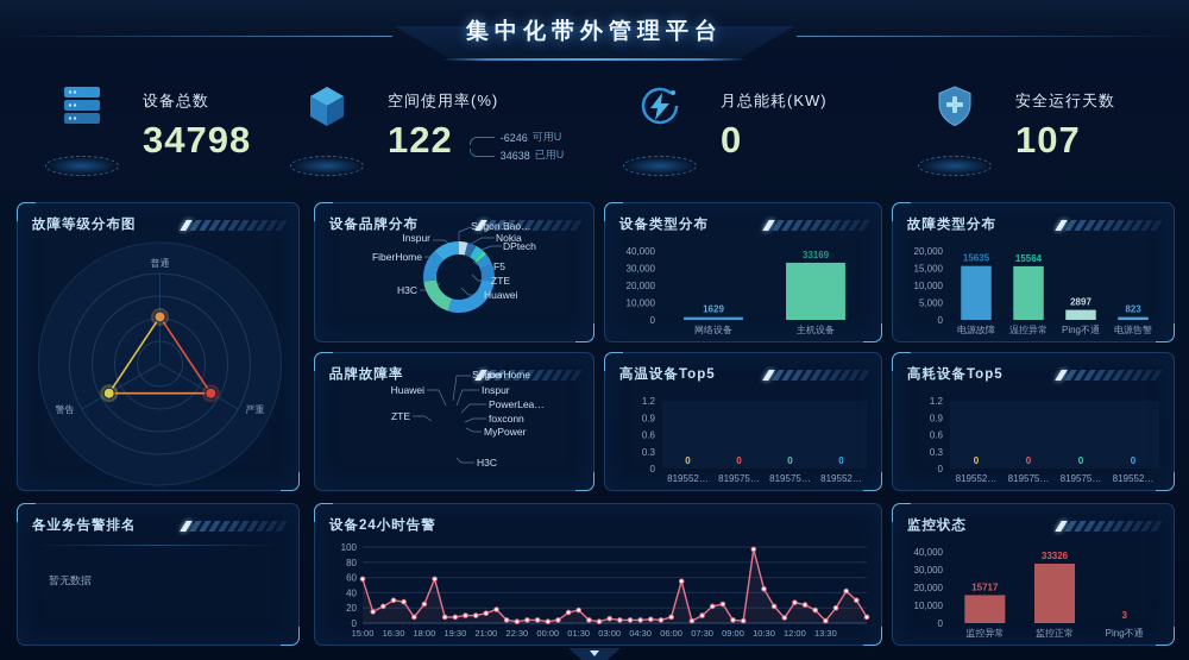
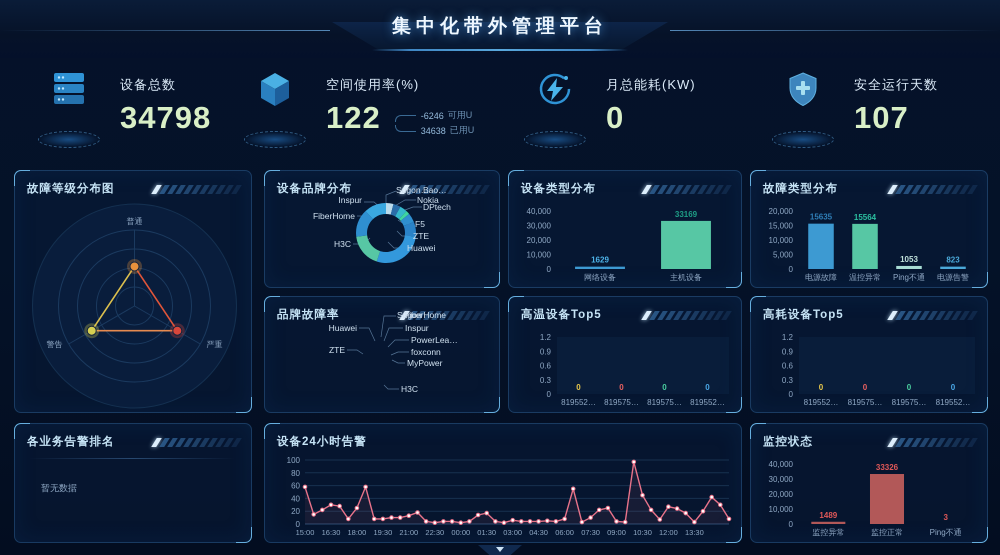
故障类型分布/Ping不通: 2897 -> 1053
监控状态/监控异常: 15717 -> 1489
